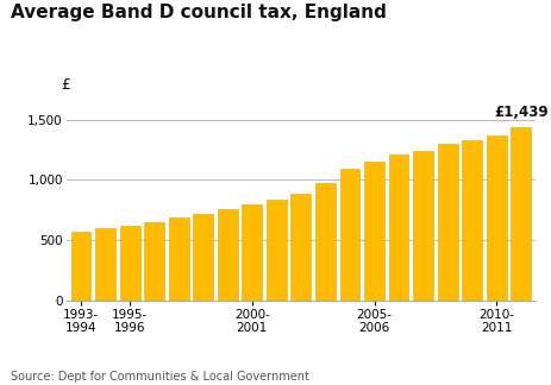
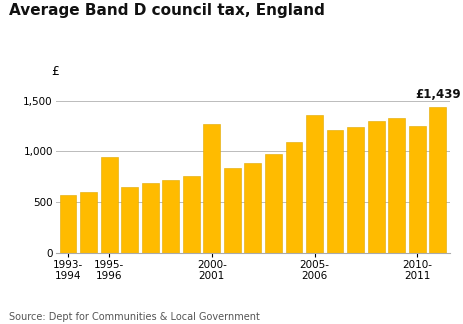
1995- 1996: 620 -> 950
2000- 2001: 800 -> 1,270
2005- 2006: 1,150 -> 1,360
2010- 2011: 1,380 -> 1,250
